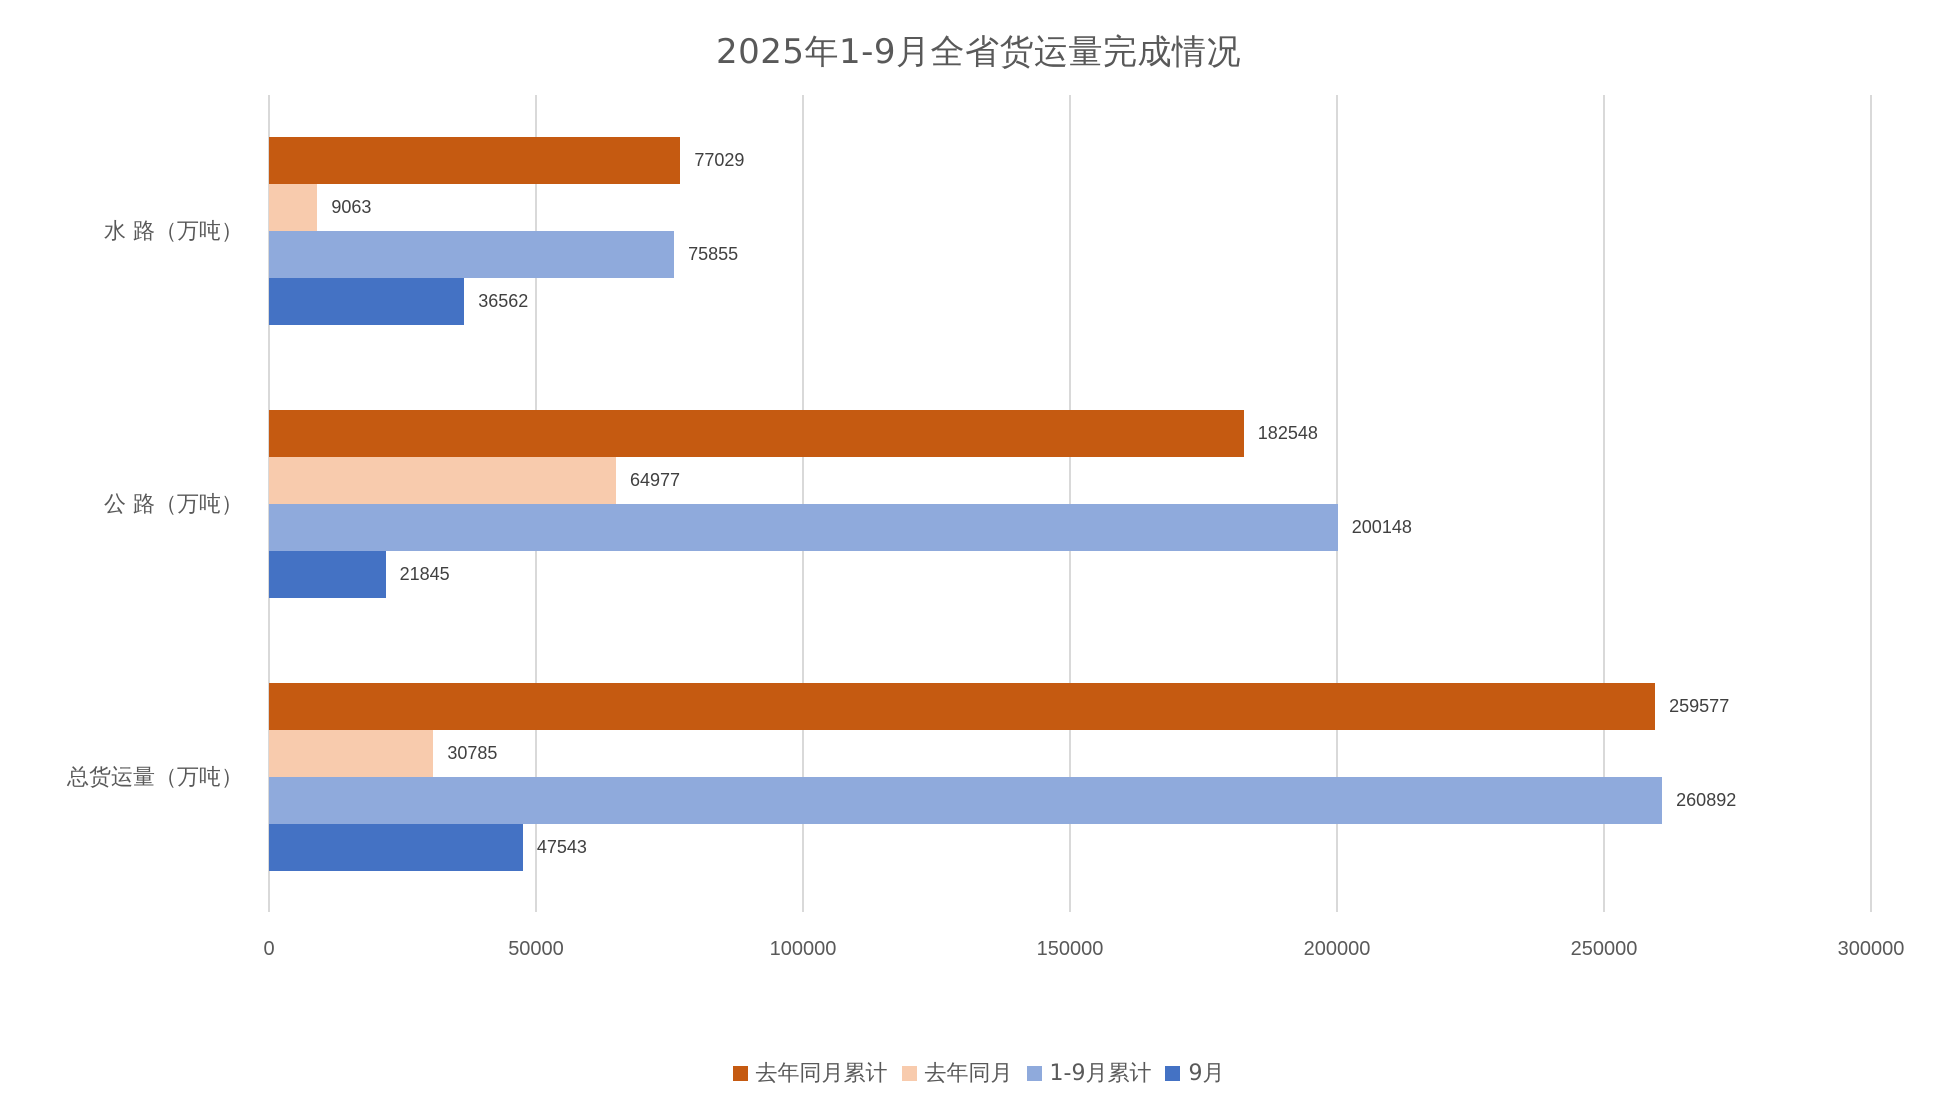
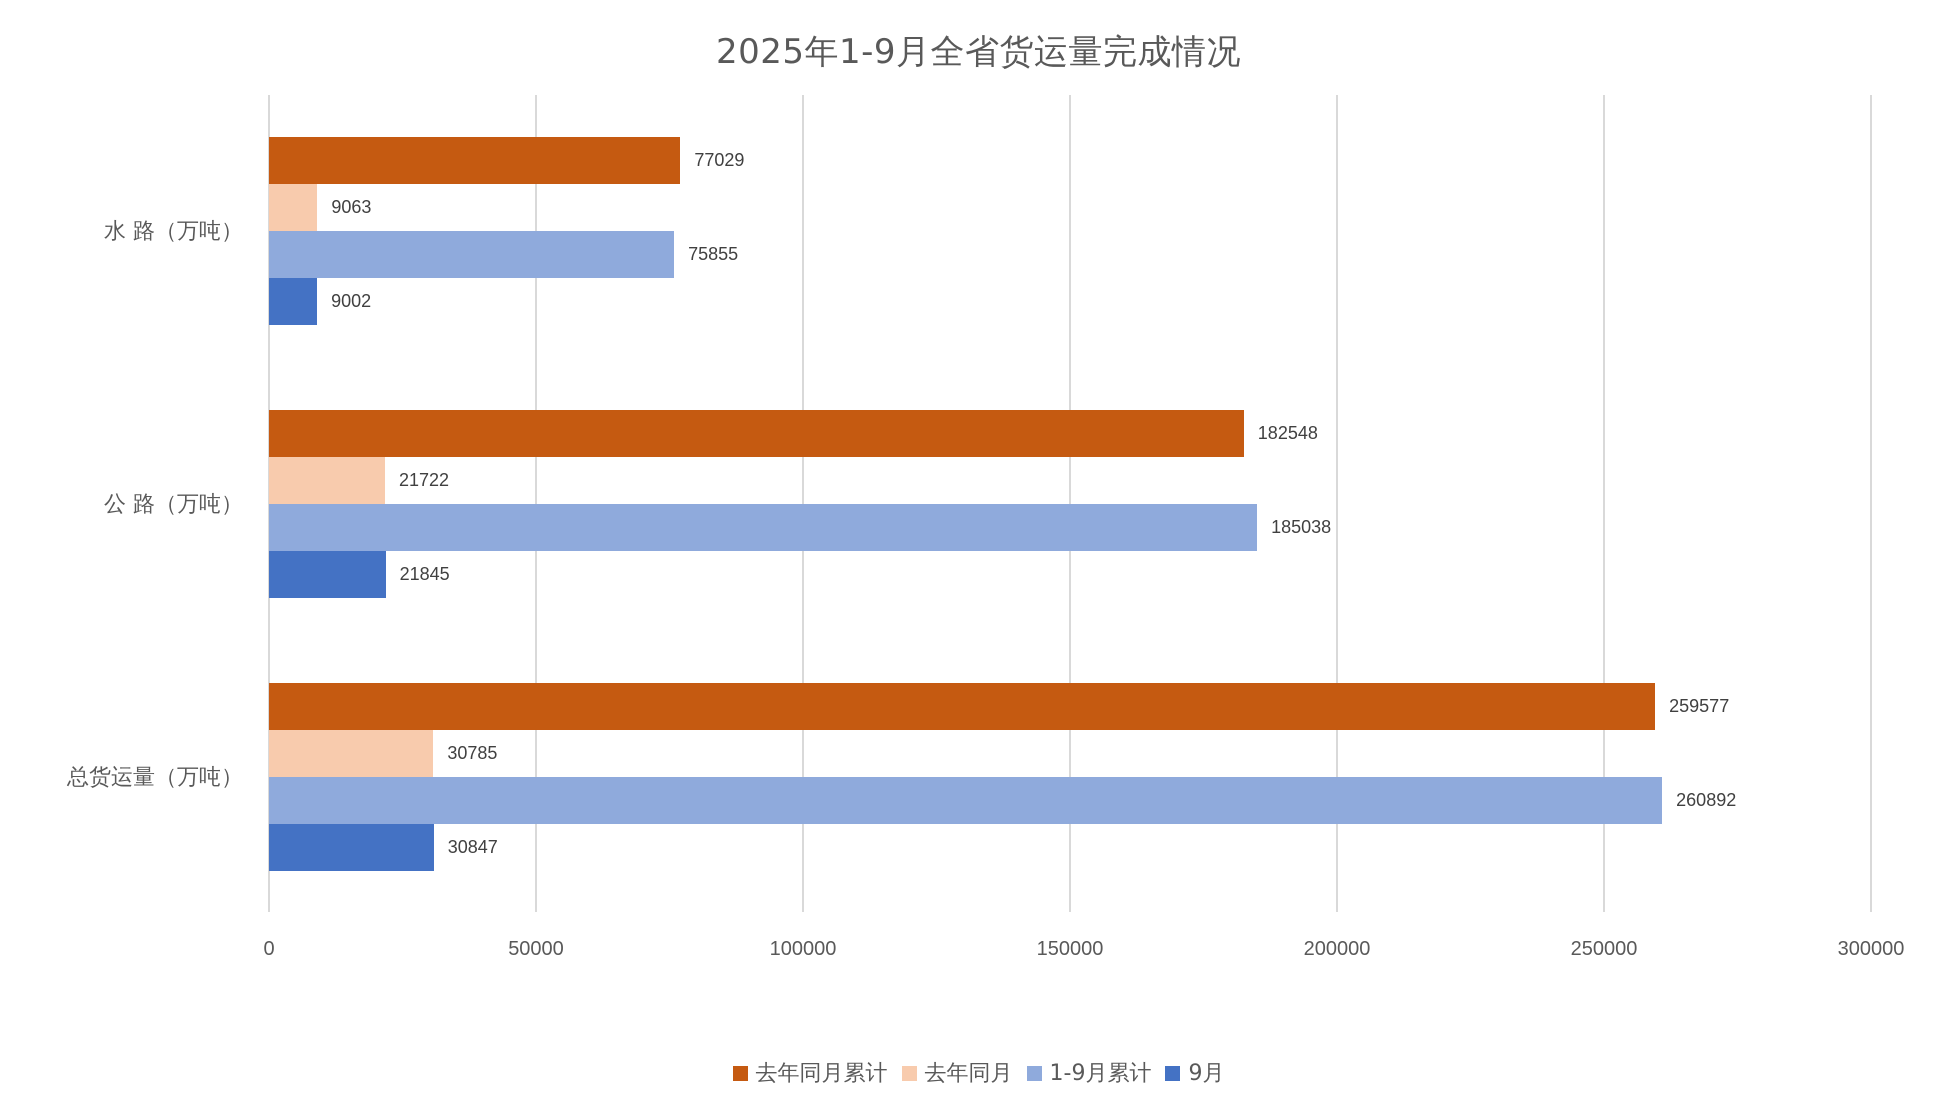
9月/水 路（万吨）: 36562 -> 9002
去年同月/公 路（万吨）: 64977 -> 21722
1-9月累计/公 路（万吨）: 200148 -> 185038
9月/总货运量（万吨）: 47543 -> 30847
